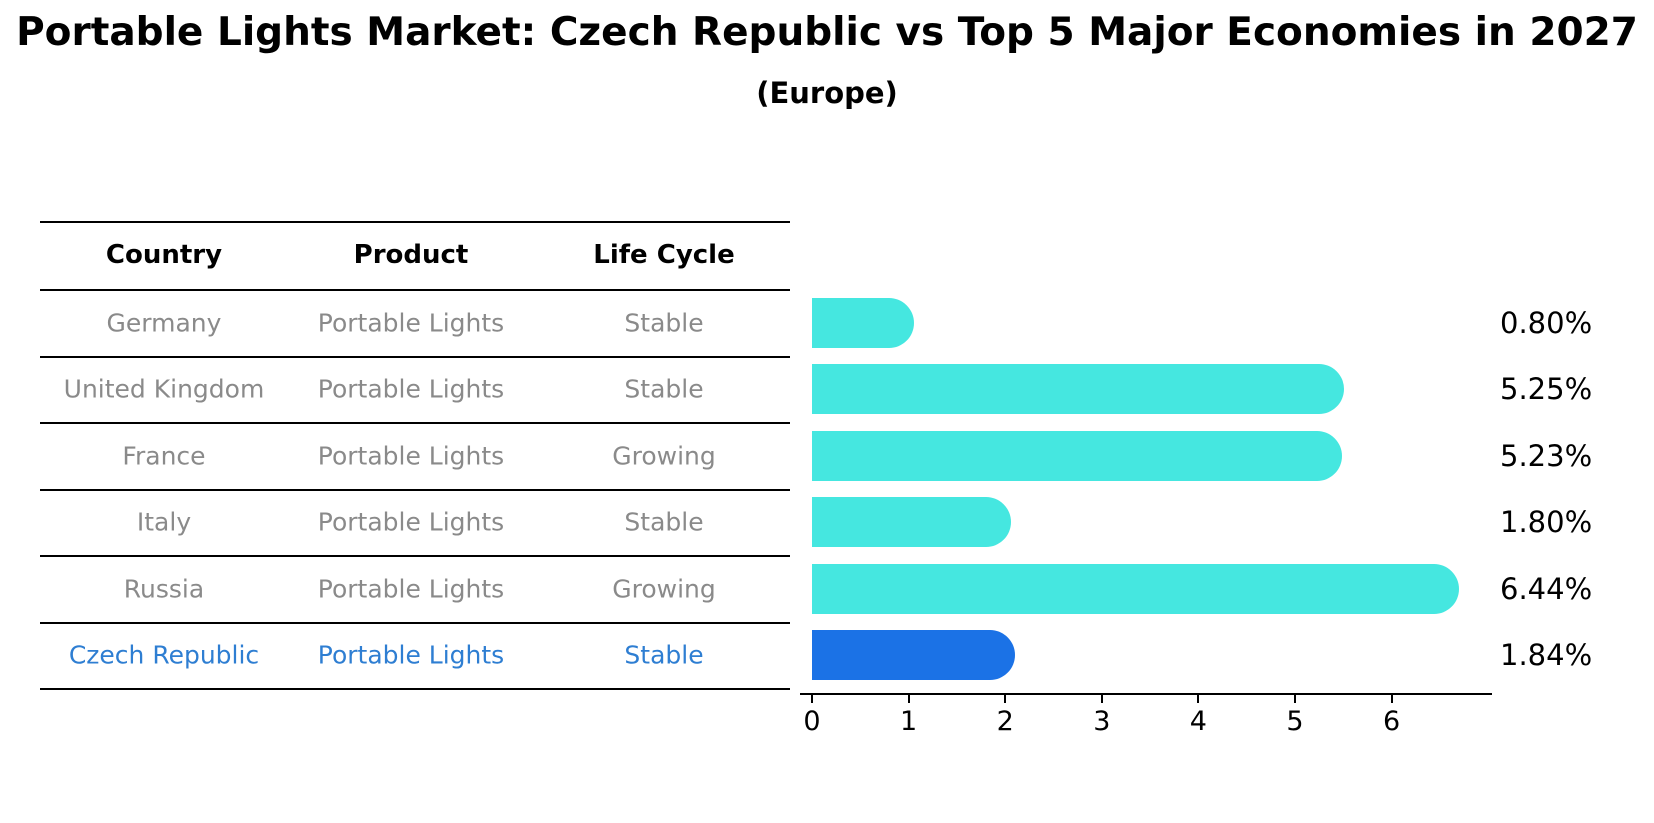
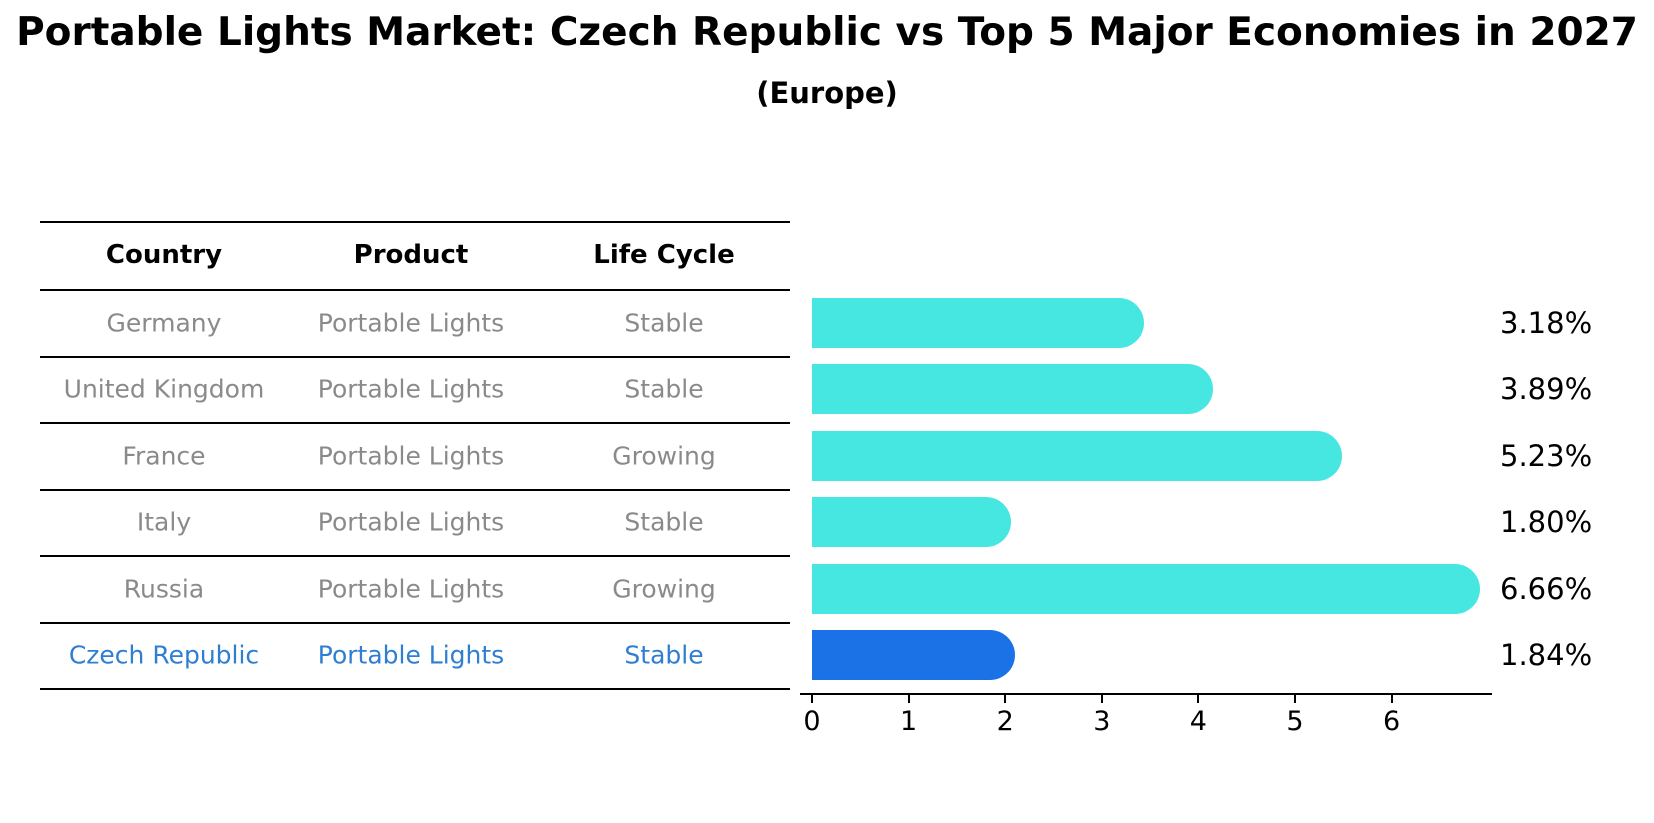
Germany: 0.80% -> 3.18%
United Kingdom: 5.25% -> 3.89%
Russia: 6.44% -> 6.66%
